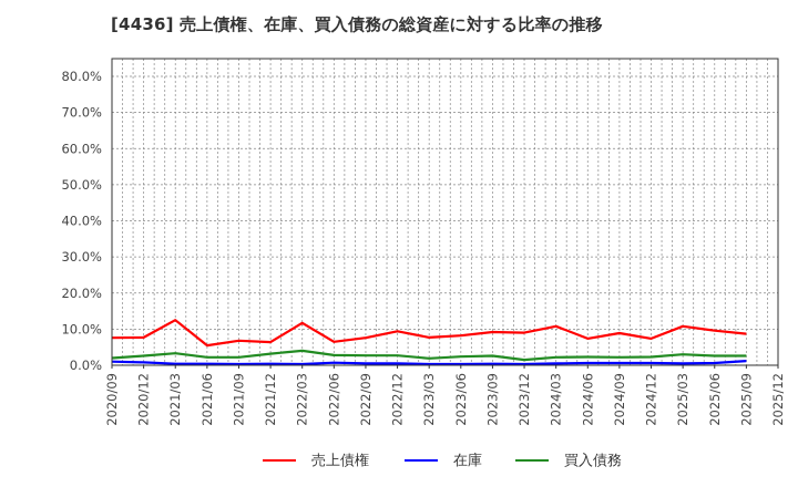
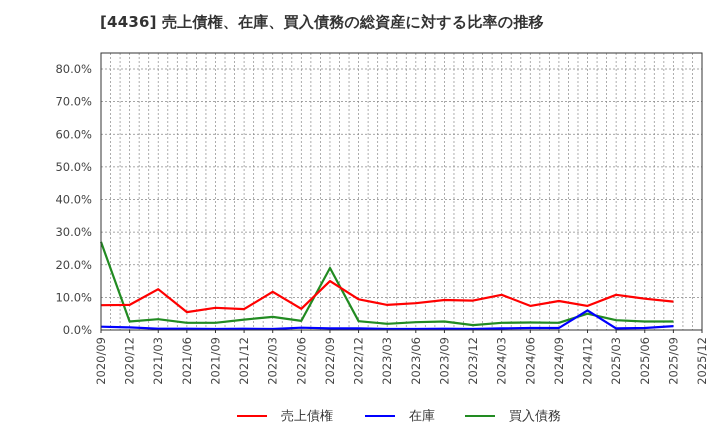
買入債務/2020/09: 2% -> 27%
売上債権/2022/09: 8% -> 15%
買入債務/2022/09: 3% -> 19%
在庫/2024/12: 1% -> 6%
買入債務/2024/12: 2% -> 5%
